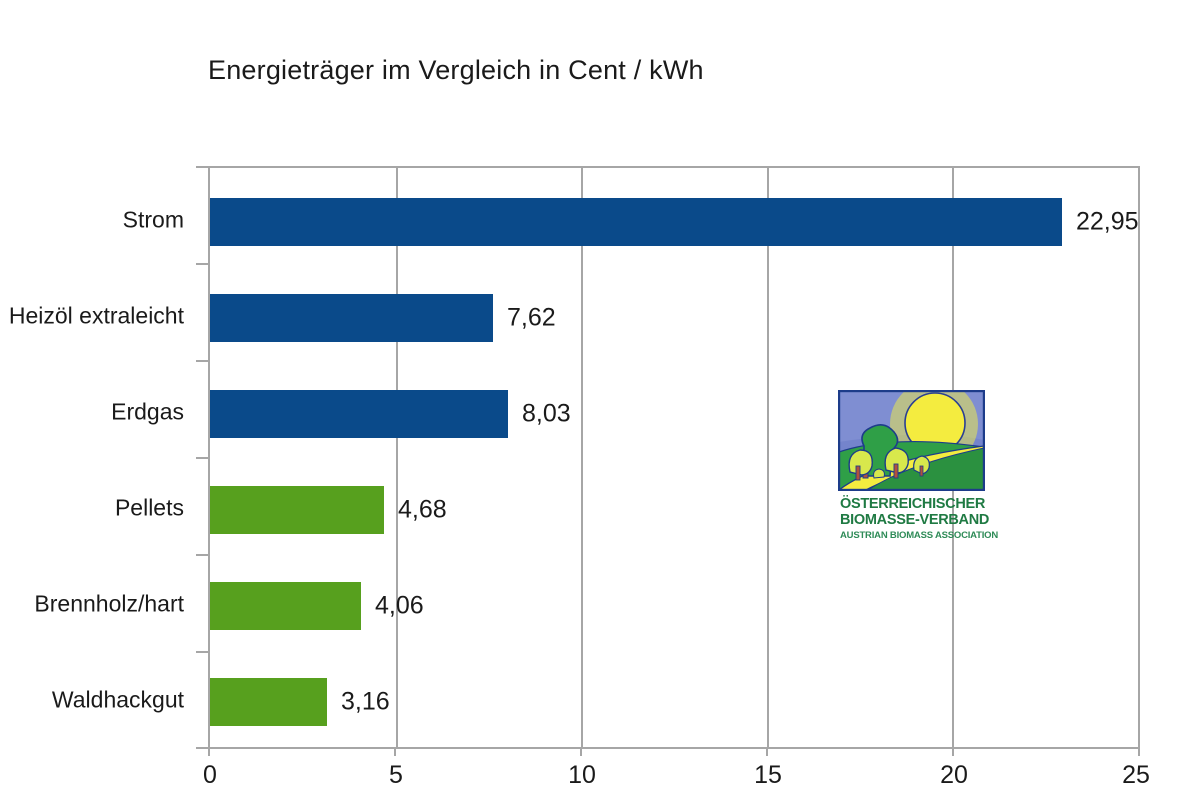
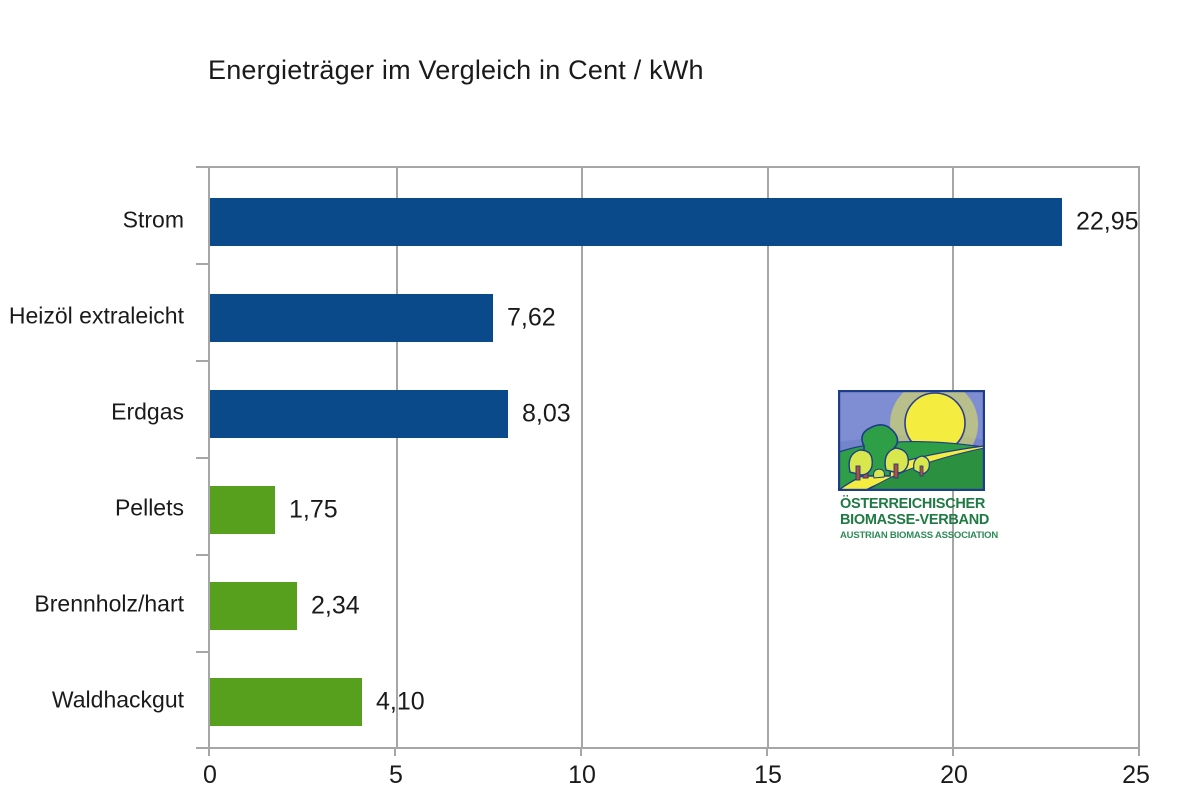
Pellets: 4,68 -> 1,75
Brennholz/hart: 4,06 -> 2,34
Waldhackgut: 3,16 -> 4,10
